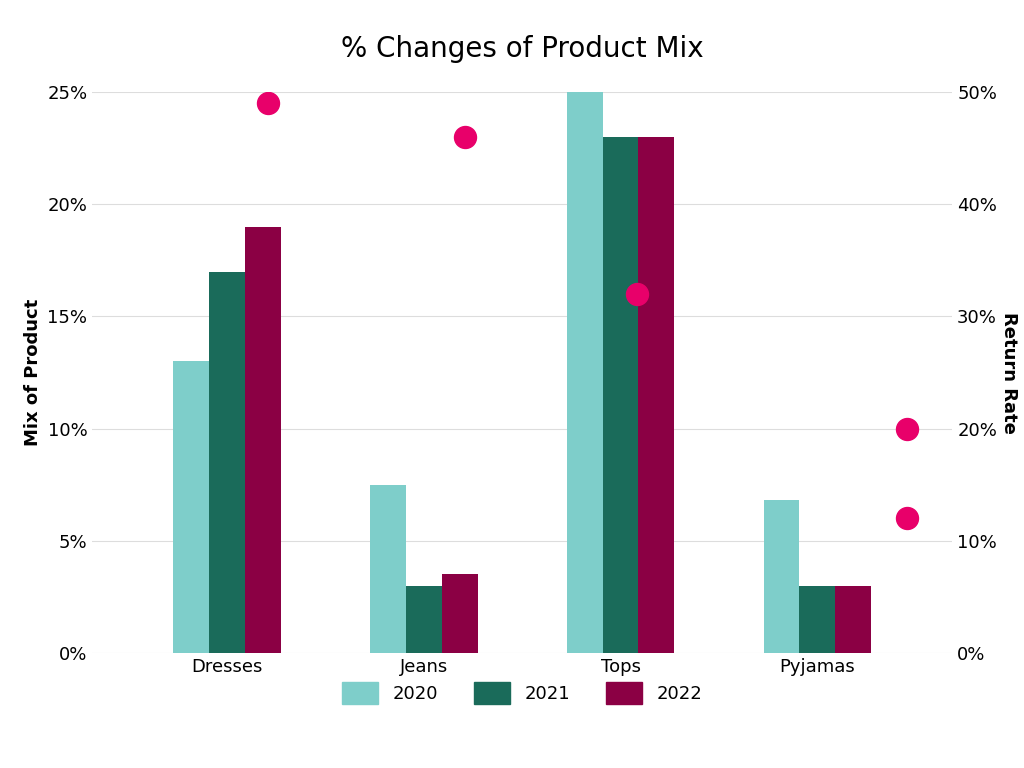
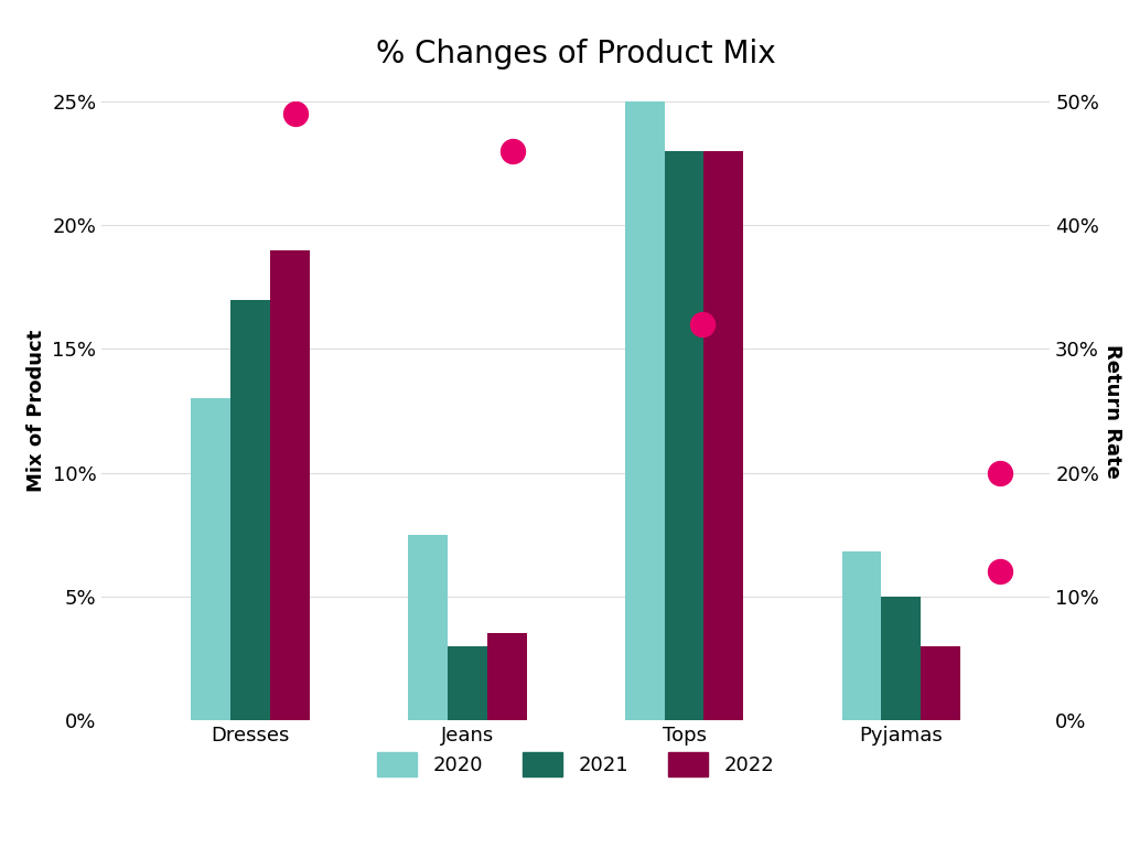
2021/Pyjamas: 3% -> 5%
